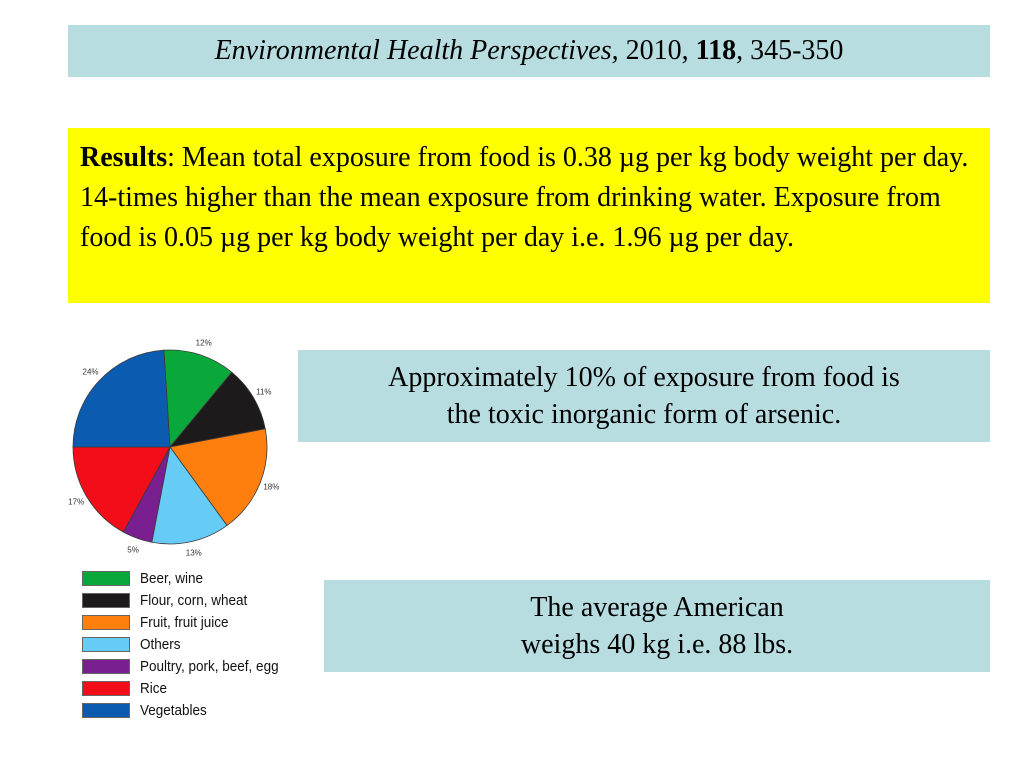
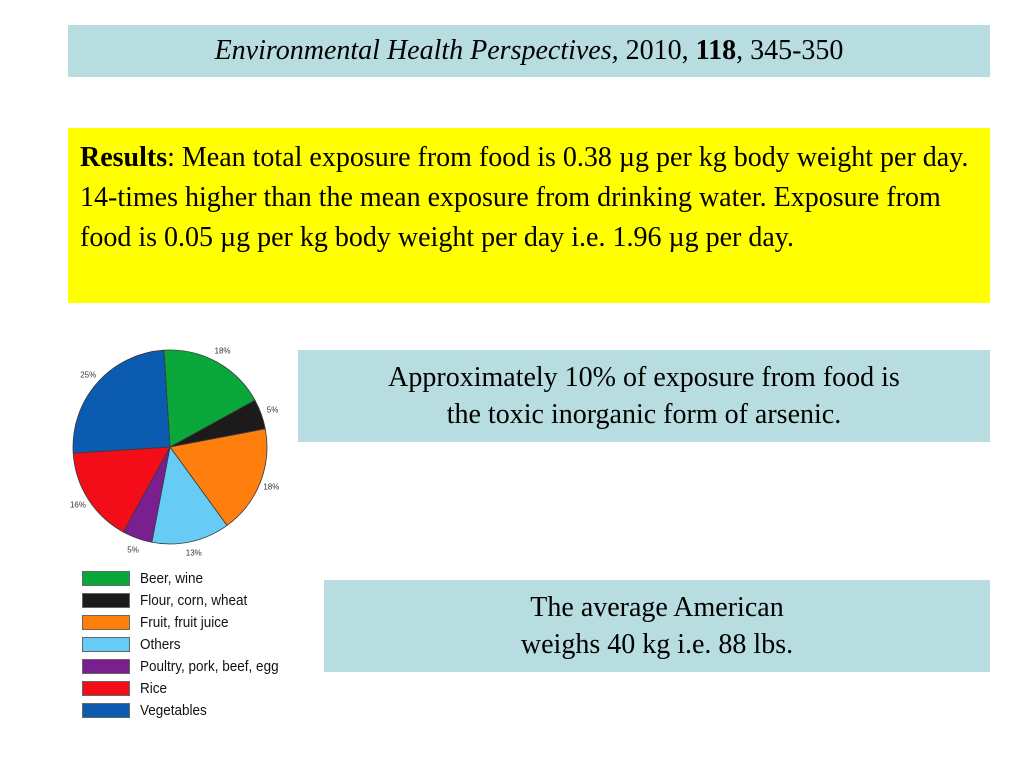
Beer, wine: 12% -> 18%
Flour, corn, wheat: 11% -> 5%
Rice: 17% -> 16%
Vegetables: 24% -> 25%
